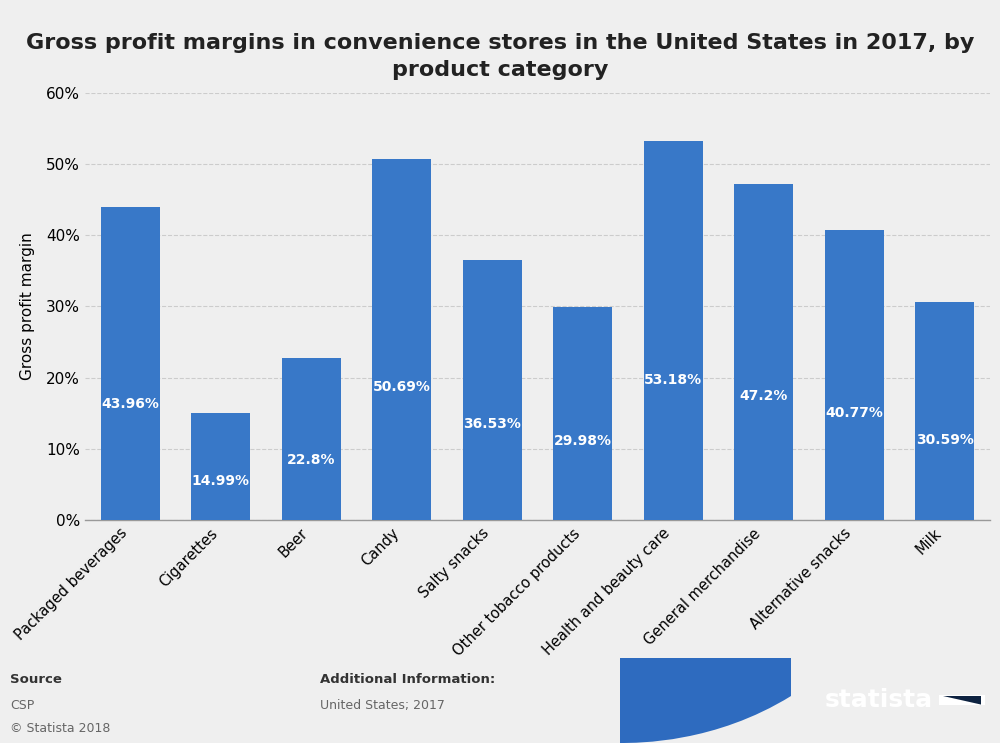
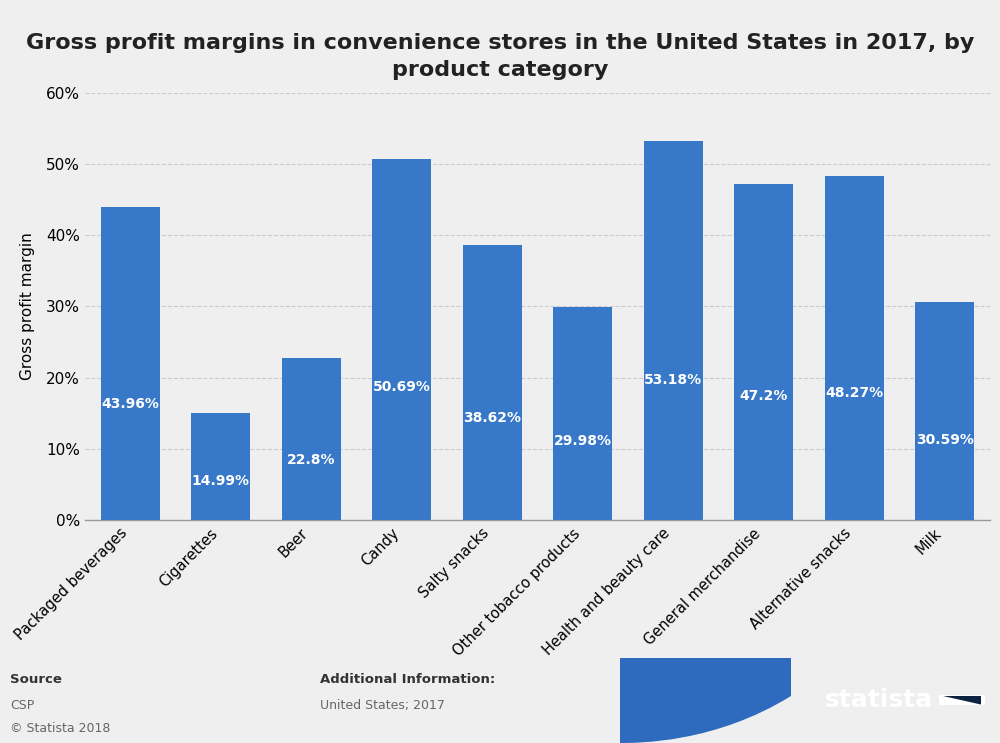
Salty snacks: 36.53% -> 38.62%
Alternative snacks: 40.77% -> 48.27%
